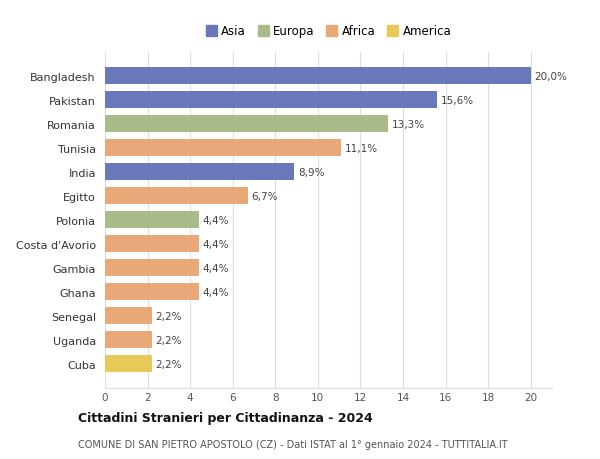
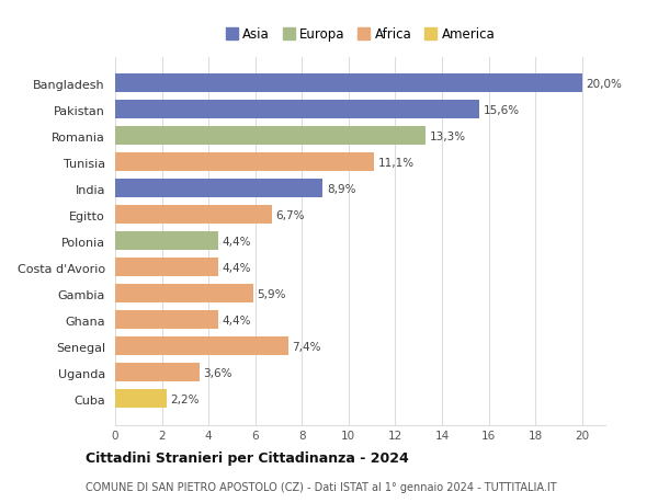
Gambia: 4,4% -> 5,9%
Senegal: 2,2% -> 7,4%
Uganda: 2,2% -> 3,6%
